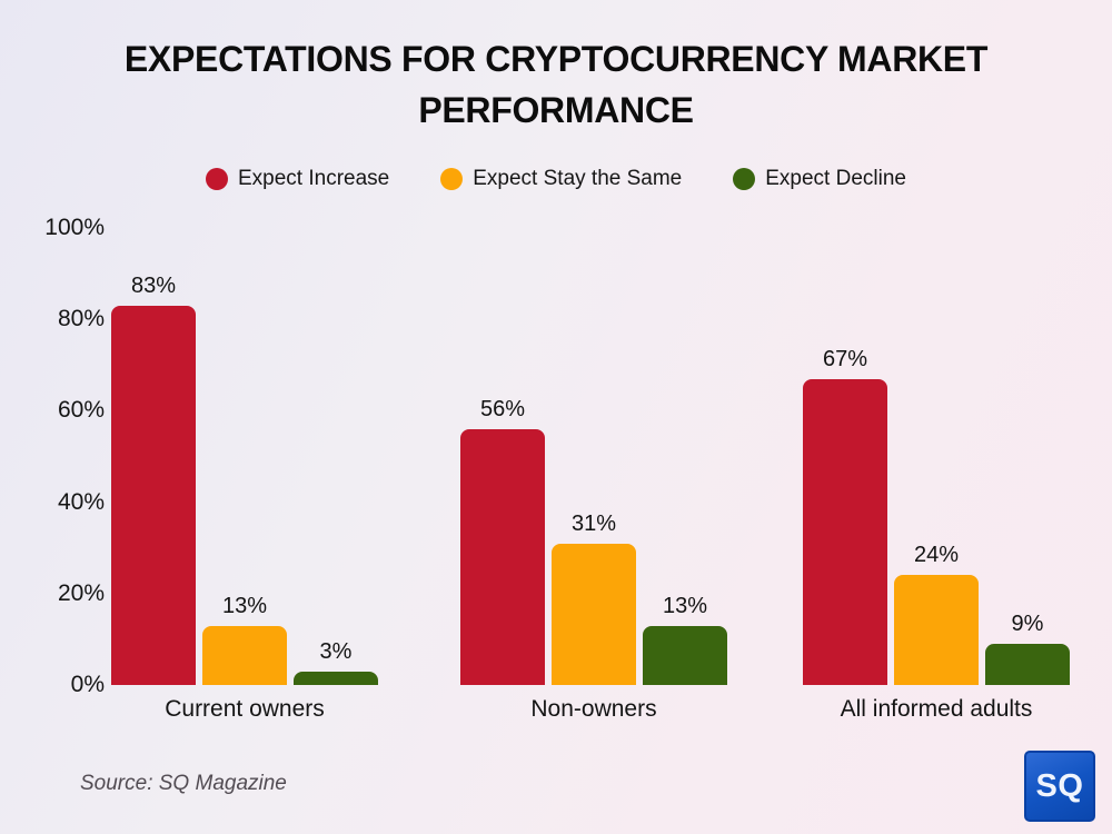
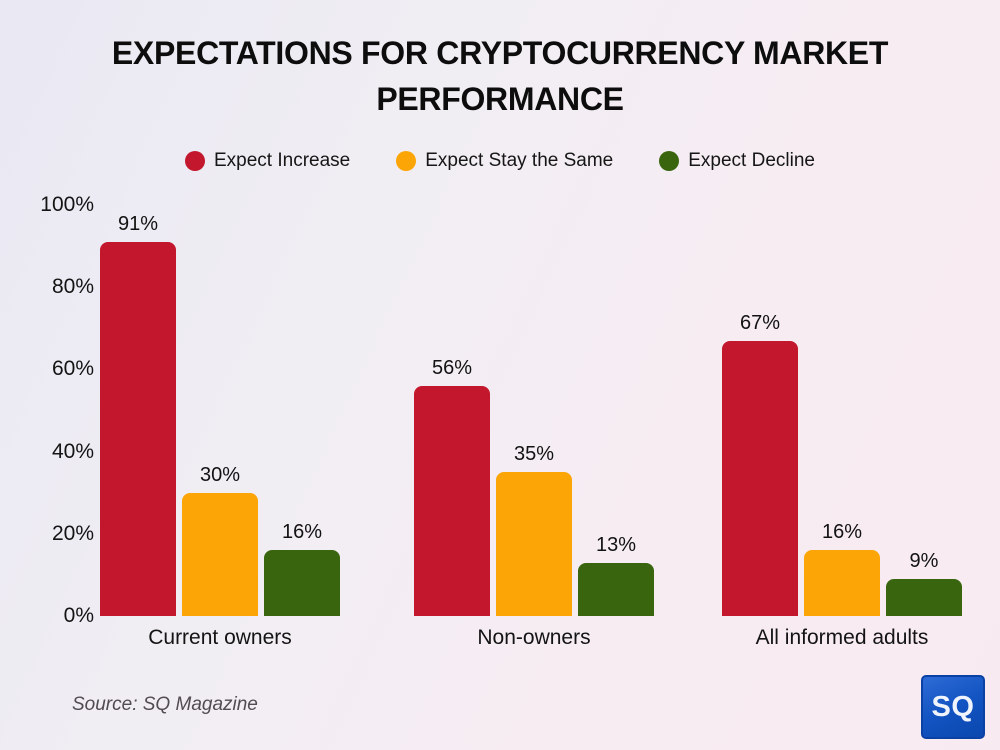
Expect Increase/Current owners: 83% -> 91%
Expect Stay the Same/Current owners: 13% -> 30%
Expect Decline/Current owners: 3% -> 16%
Expect Stay the Same/Non-owners: 31% -> 35%
Expect Stay the Same/All informed adults: 24% -> 16%
